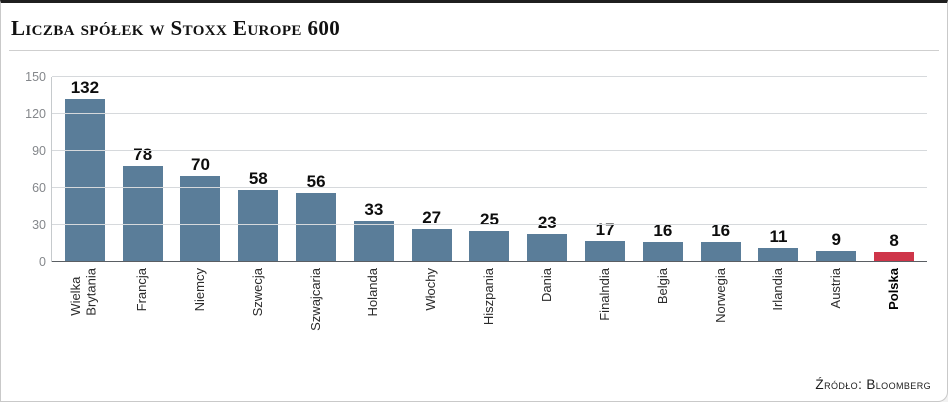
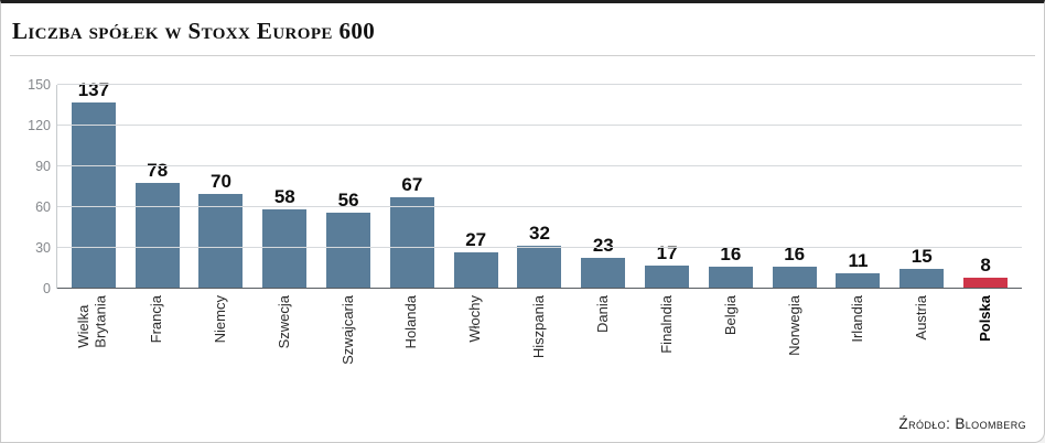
Wielka Brytania: 132 -> 137
Holanda: 33 -> 67
Hiszpania: 25 -> 32
Austria: 9 -> 15
